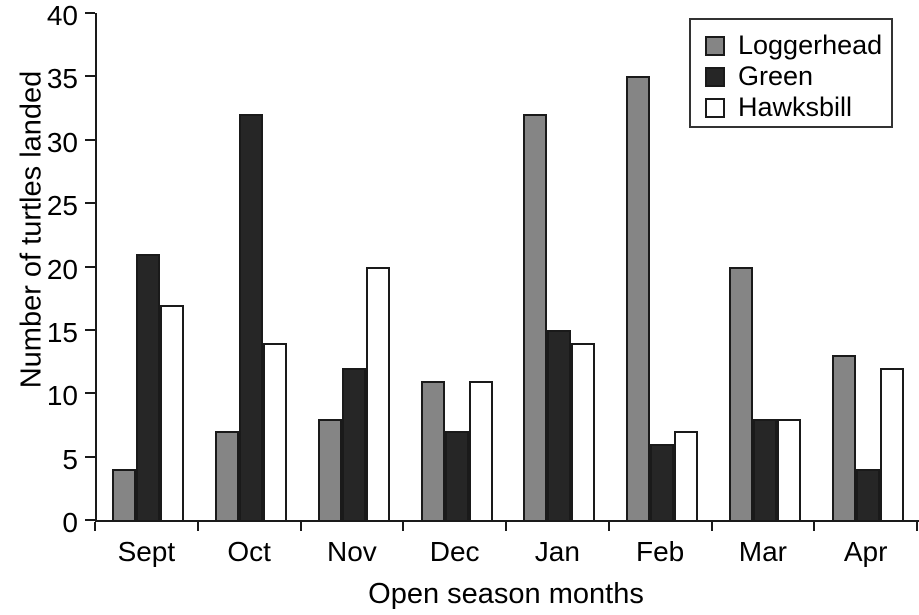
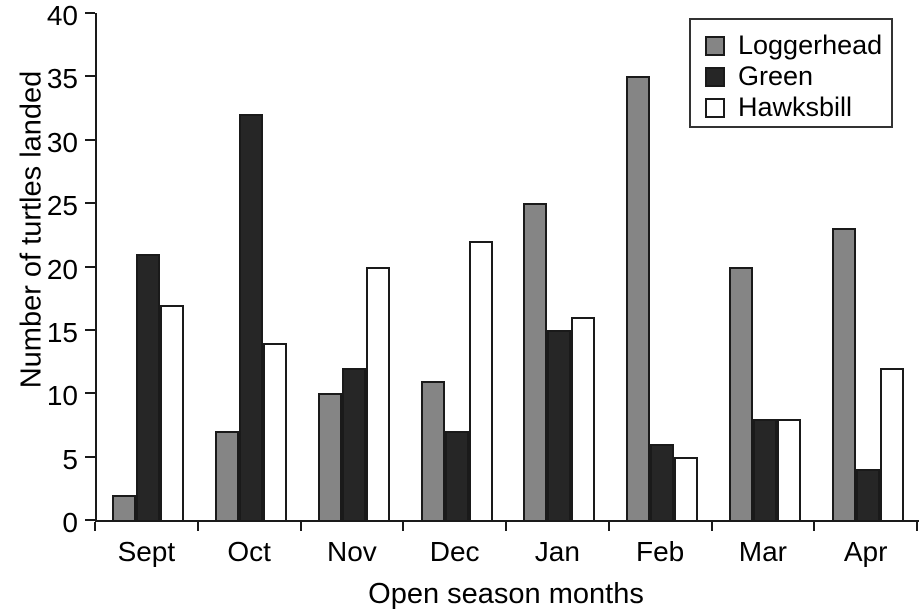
Loggerhead/Sept: 4 -> 2
Loggerhead/Nov: 8 -> 10
Hawksbill/Dec: 11 -> 22
Loggerhead/Jan: 32 -> 25
Hawksbill/Jan: 14 -> 16
Hawksbill/Feb: 7 -> 5
Loggerhead/Apr: 13 -> 23
